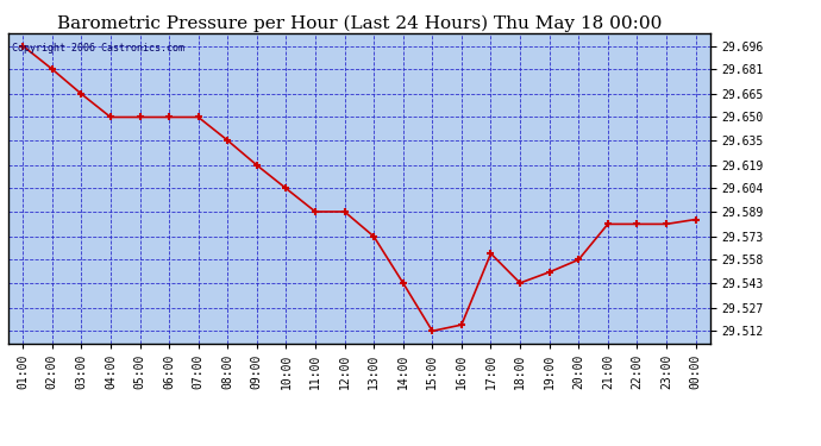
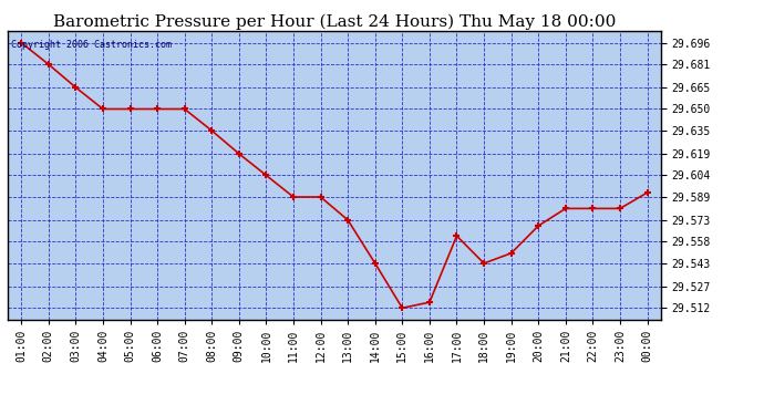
20:00: 29.558 -> 29.569
00:00: 29.584 -> 29.592
